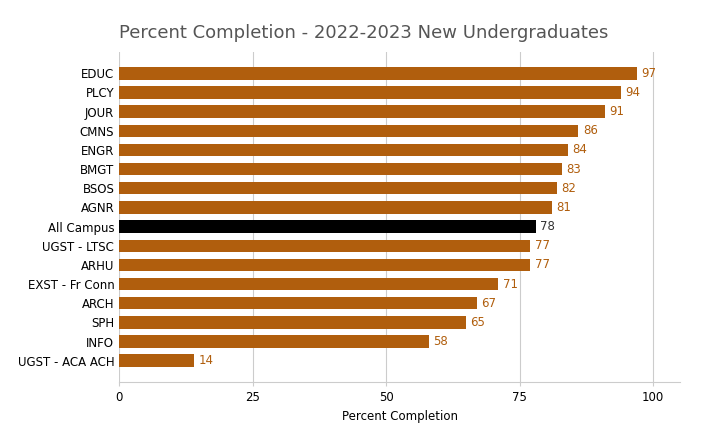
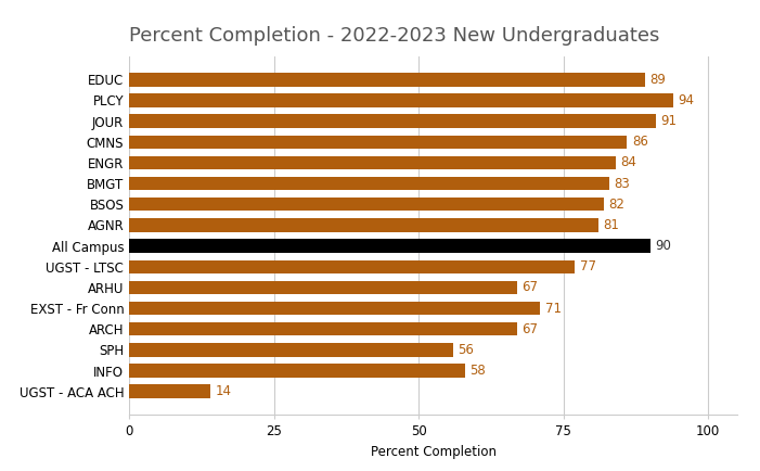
EDUC: 97 -> 89
All Campus: 78 -> 90
ARHU: 77 -> 67
SPH: 65 -> 56
